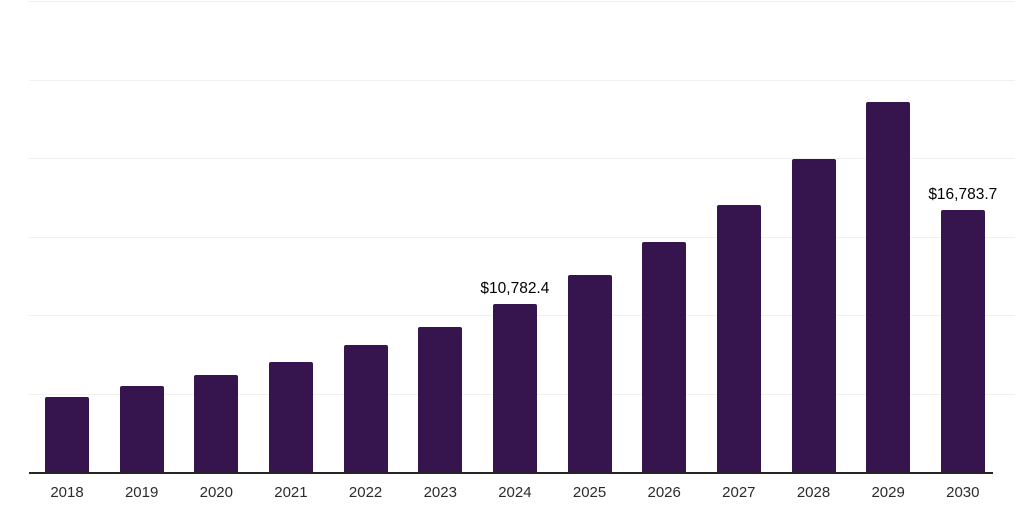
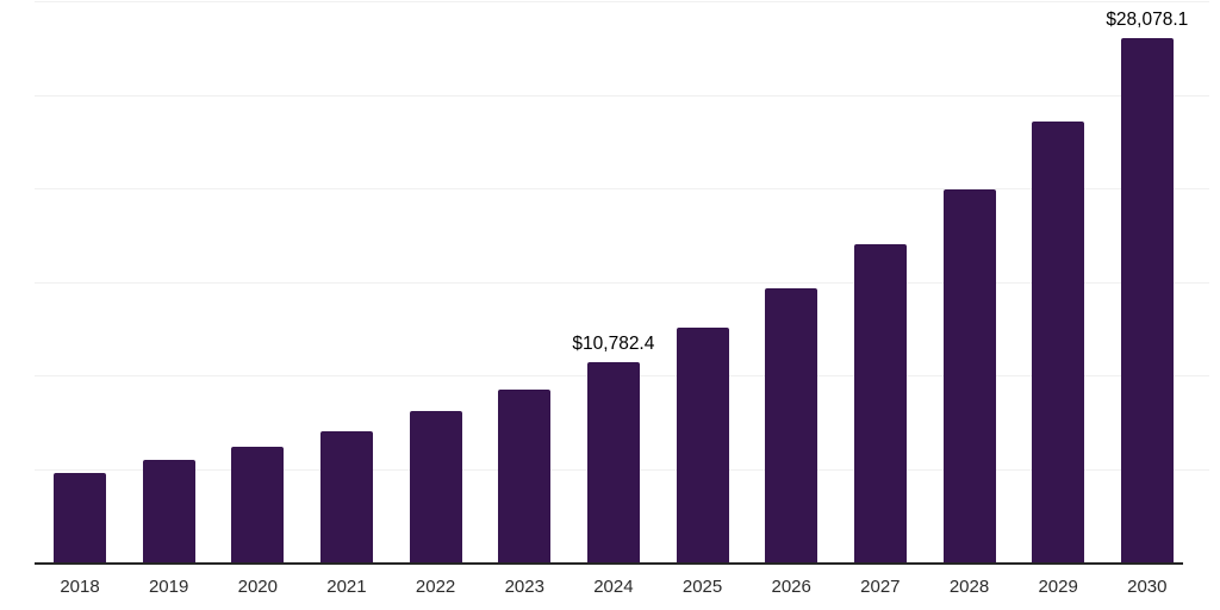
2030: $16,783.7 -> $28,078.1
